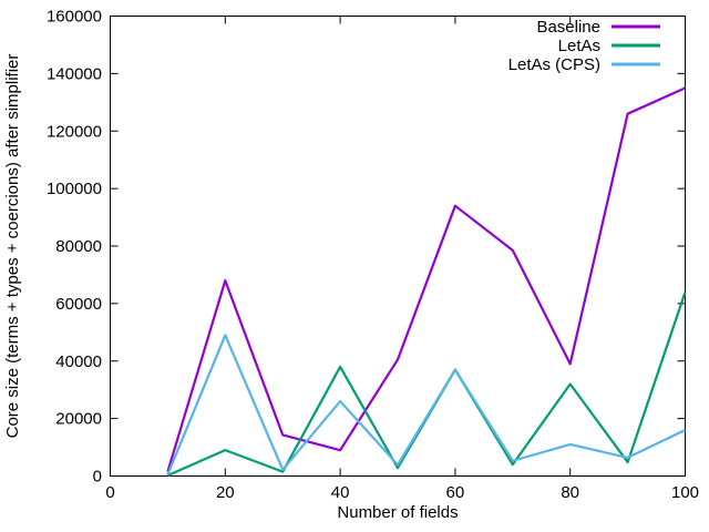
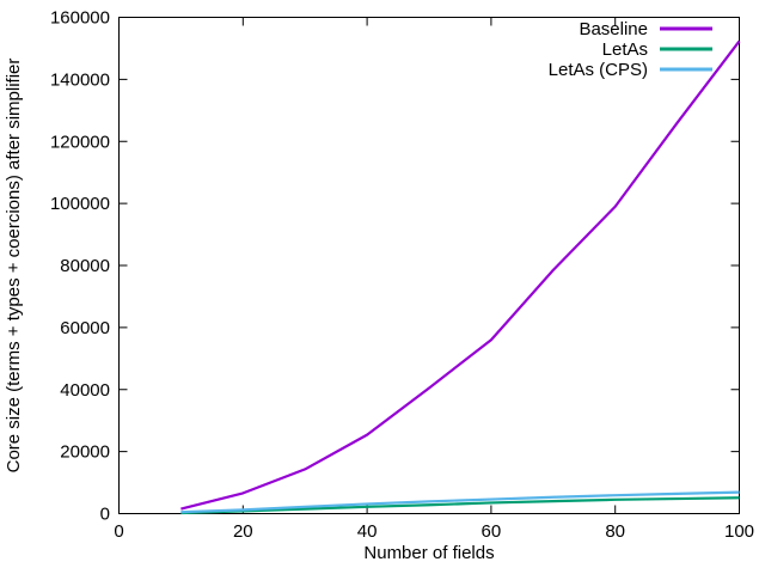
Baseline/20: 68000 -> 7000
LetAs/20: 9000 -> 1000
LetAs (CPS)/20: 49000 -> 1000
Baseline/40: 9000 -> 25000
LetAs/40: 38000 -> 2000
LetAs (CPS)/40: 26000 -> 3000
Baseline/60: 94000 -> 56000
LetAs/60: 37000 -> 4000
LetAs (CPS)/60: 37000 -> 5000
Baseline/80: 39000 -> 99000
LetAs/80: 32000 -> 4000
LetAs (CPS)/80: 11000 -> 6000
Baseline/100: 135000 -> 152000
LetAs/100: 64000 -> 5000
LetAs (CPS)/100: 16000 -> 7000
